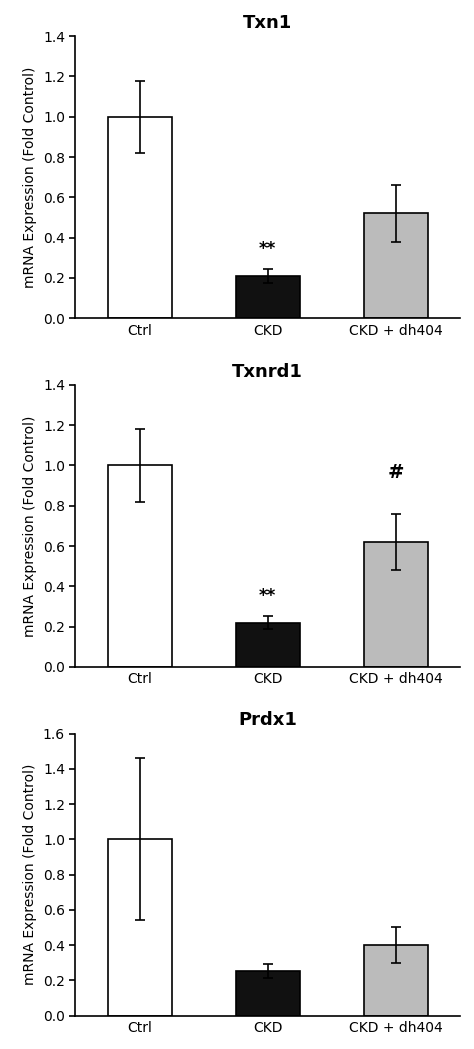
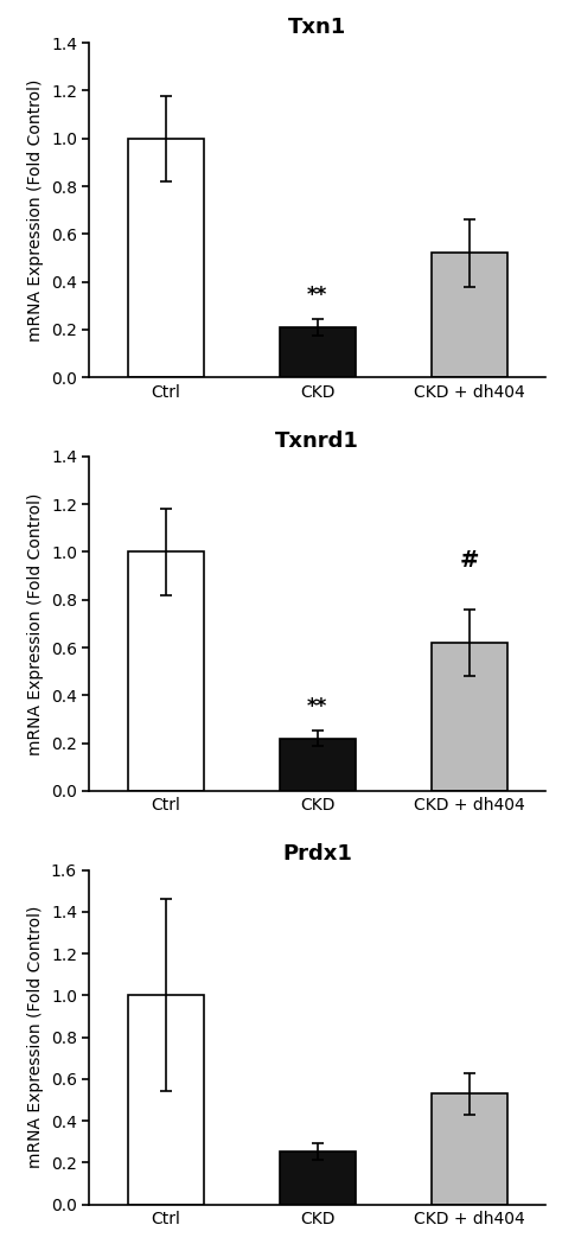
Prdx1/CKD + dh404: 0.40 -> 0.53
